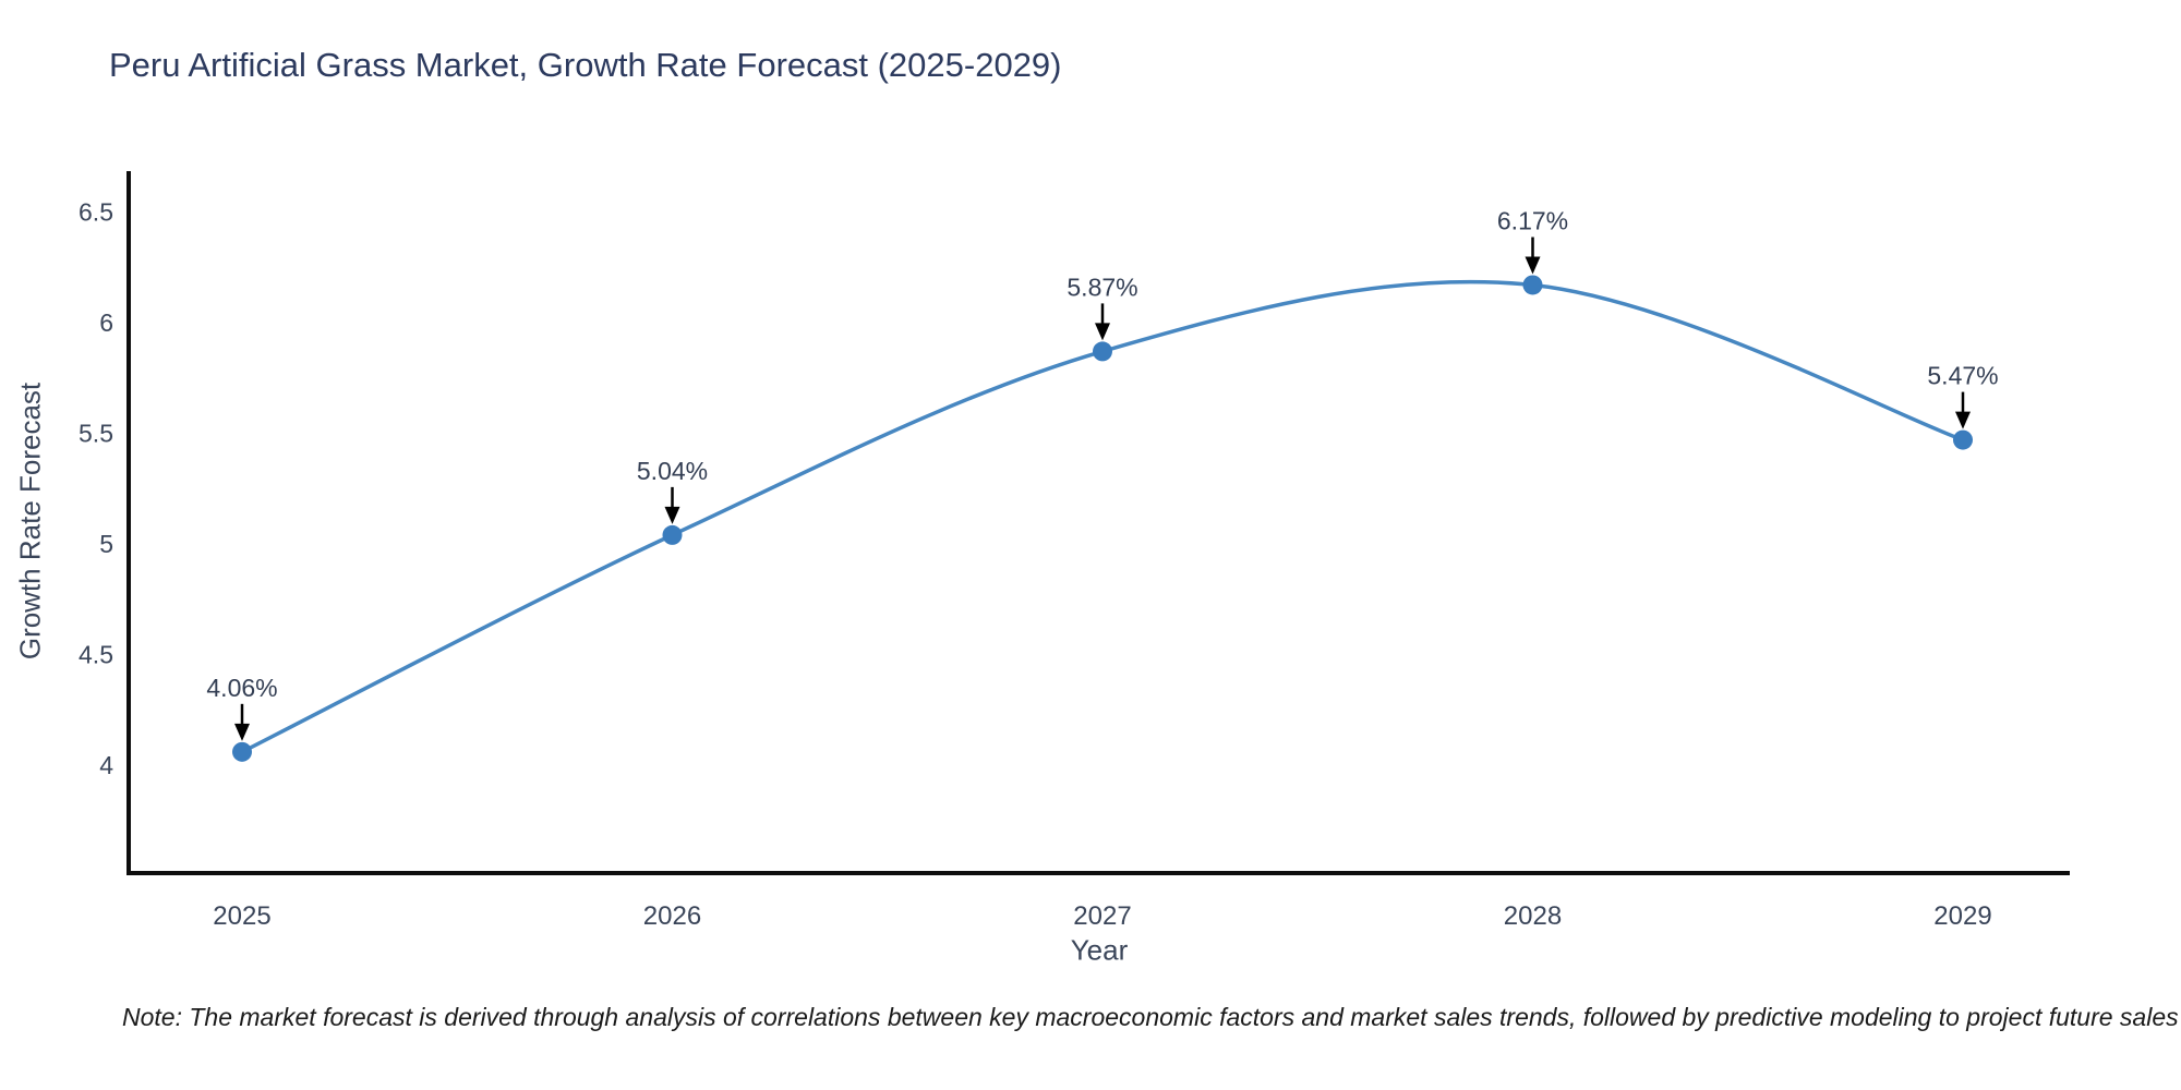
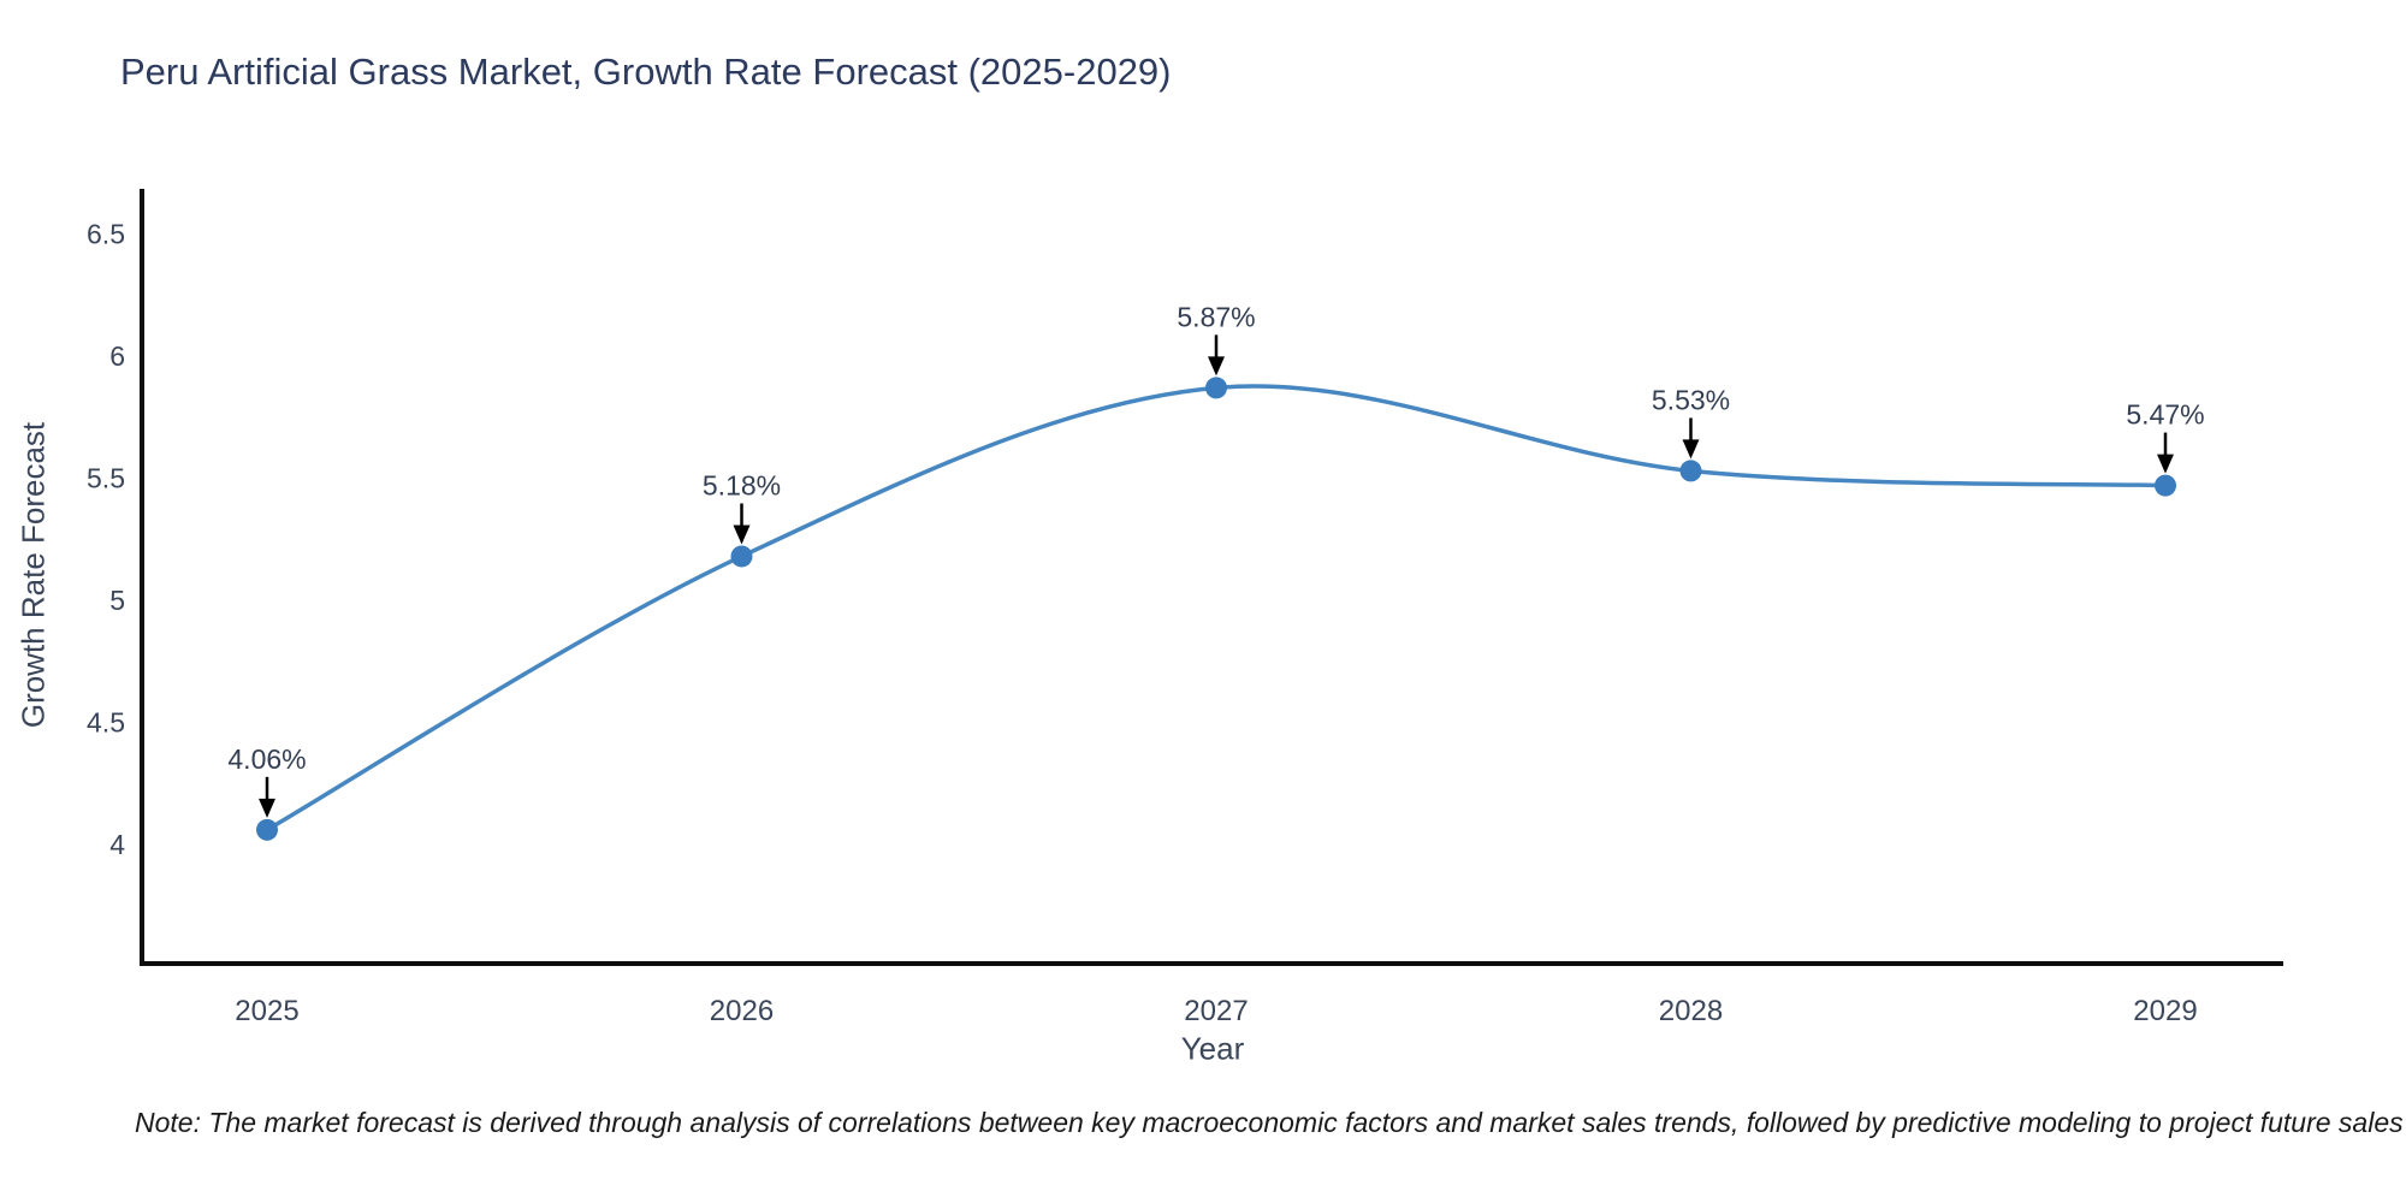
2026: 5.04% -> 5.18%
2028: 6.17% -> 5.53%
